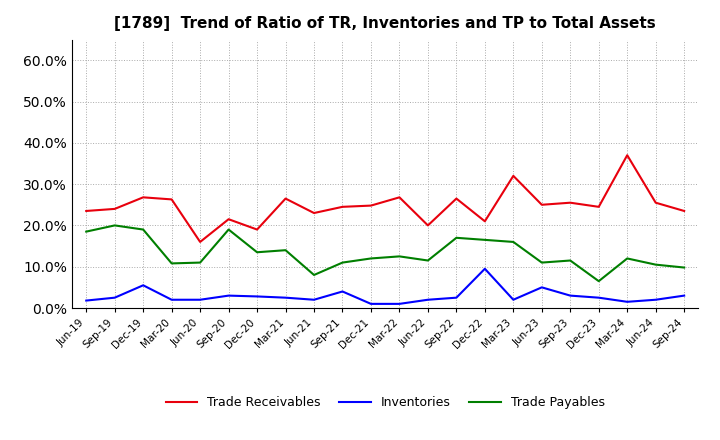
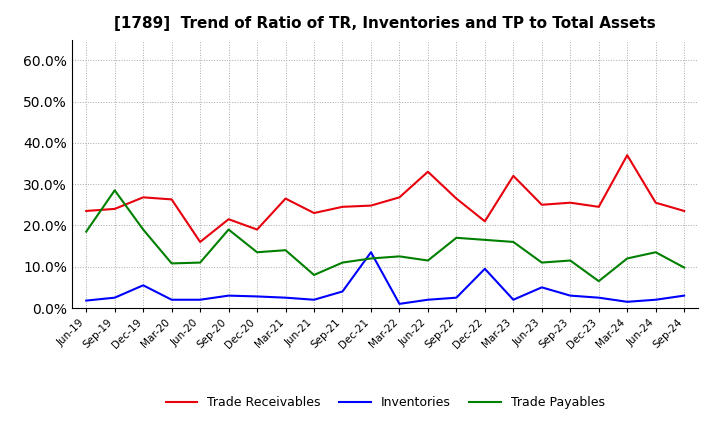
Trade Payables/Sep-19: 20.0% -> 28.5%
Inventories/Dec-21: 1.0% -> 13.5%
Trade Receivables/Jun-22: 20.0% -> 33.0%
Trade Payables/Jun-24: 10.5% -> 13.5%
